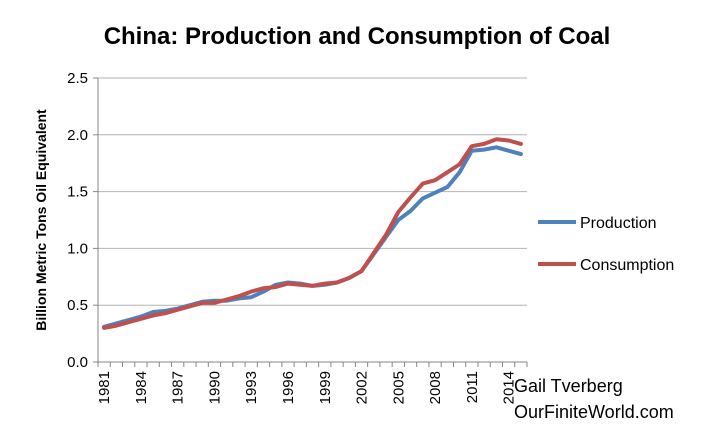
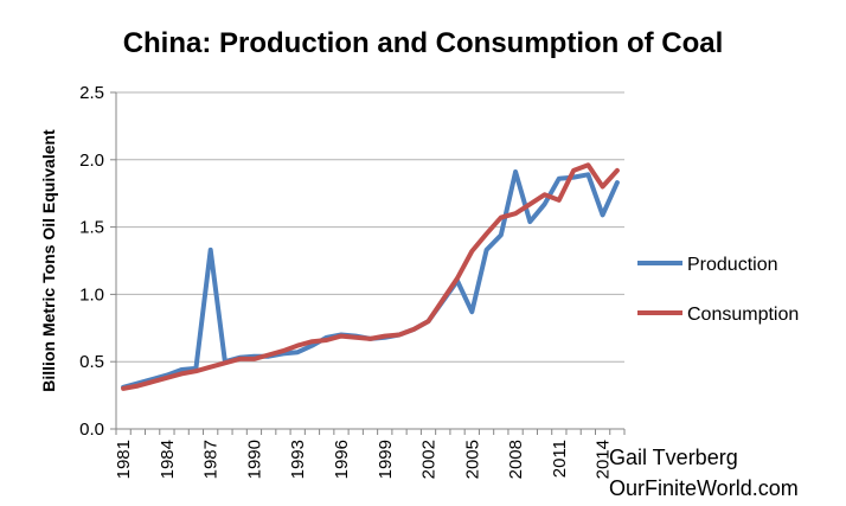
Production/1987: 0.47 -> 1.33
Production/2005: 1.25 -> 0.87
Production/2008: 1.49 -> 1.91
Consumption/2011: 1.90 -> 1.70
Production/2014: 1.86 -> 1.59
Consumption/2014: 1.95 -> 1.80
